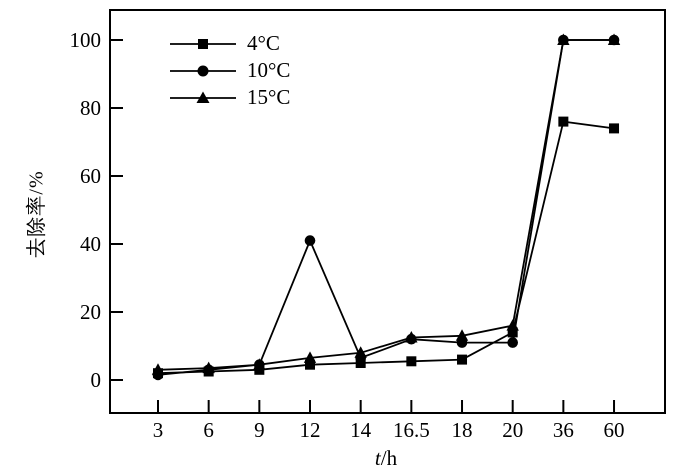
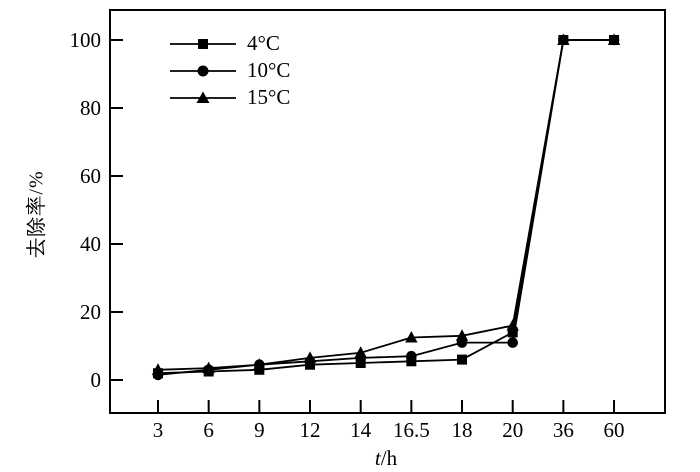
10°C/12: 41 -> 6
10°C/16.5: 12 -> 7
4°C/36: 76 -> 100
4°C/60: 74 -> 100
